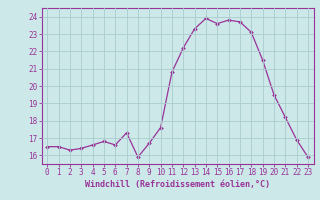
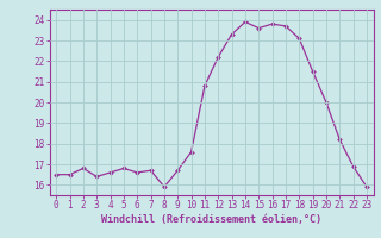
2: 16.3 -> 16.8
7: 17.3 -> 16.7
20: 19.5 -> 20.0
